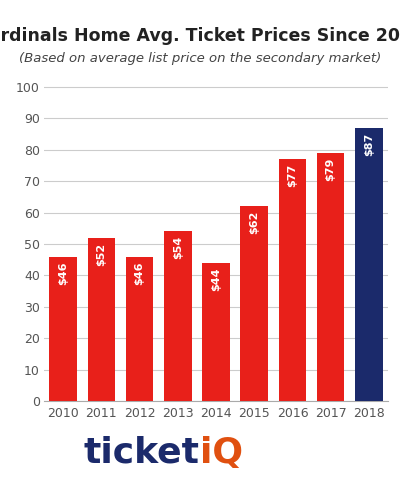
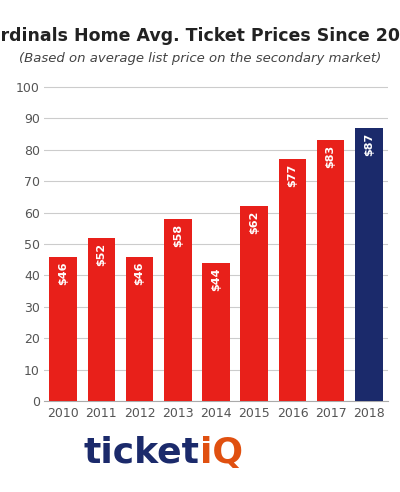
2013: $54 -> $58
2017: $79 -> $83
